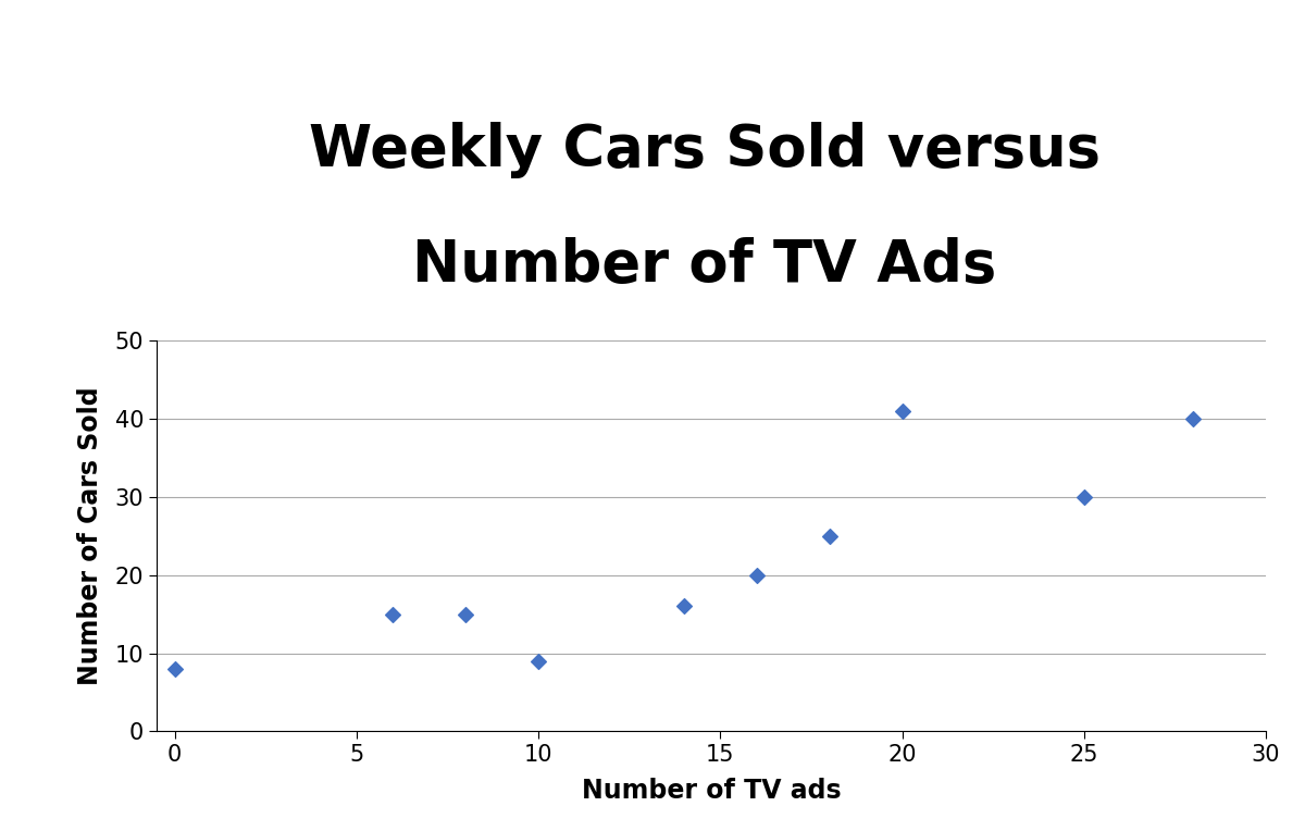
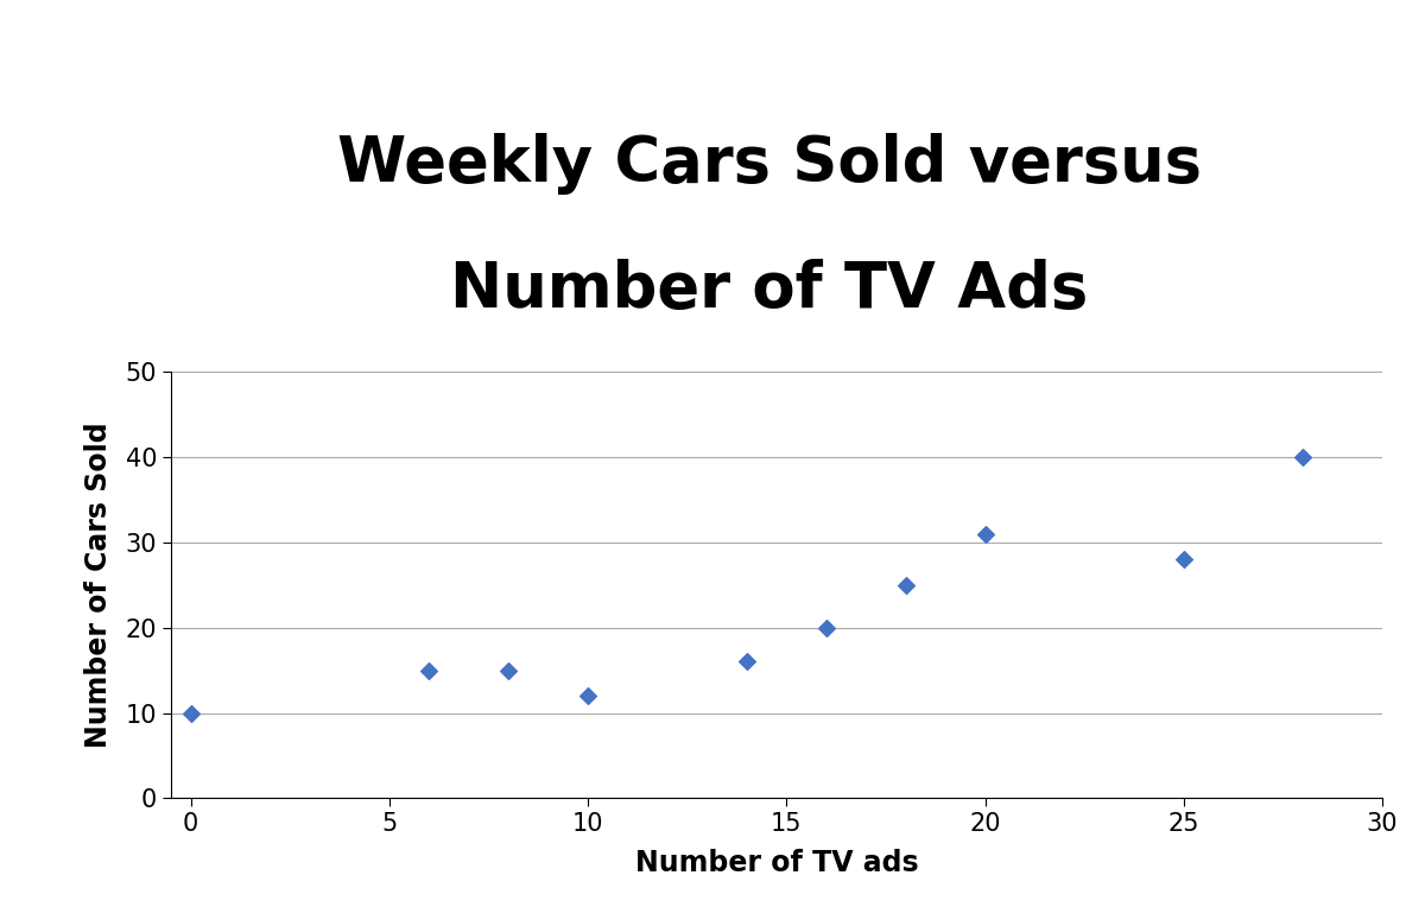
0: 8 -> 10
10: 9 -> 12
20: 41 -> 31
25: 30 -> 28
